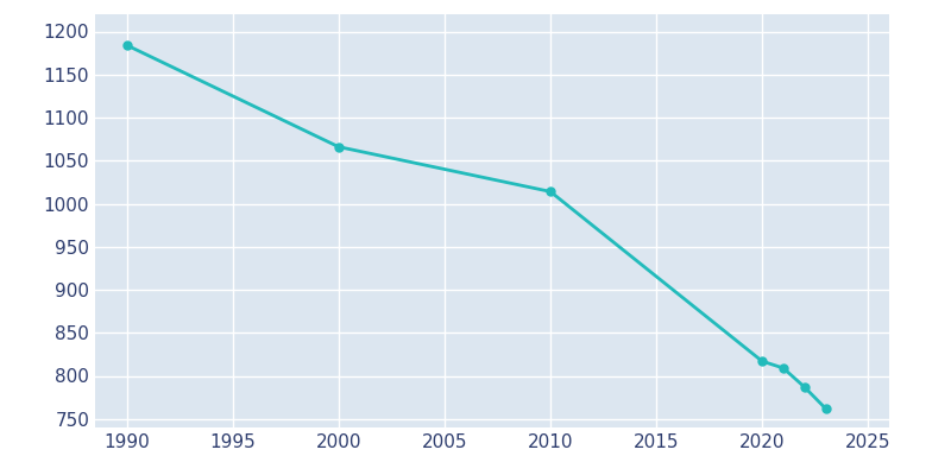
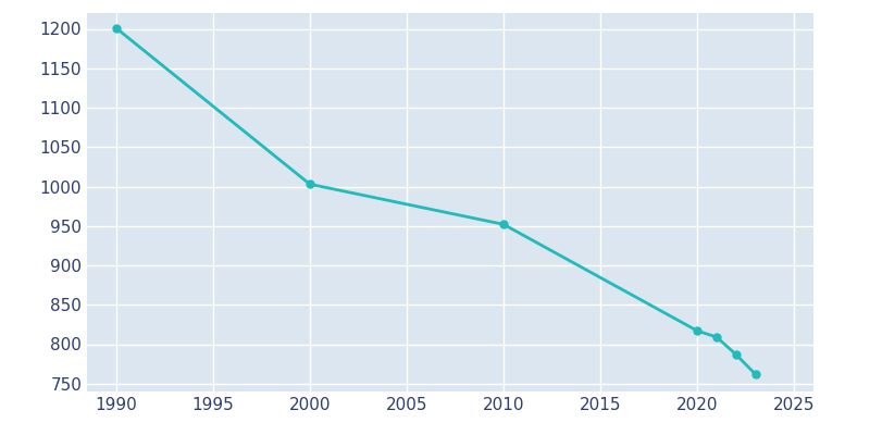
1990: 1184 -> 1201
2000: 1066 -> 1003
2010: 1014 -> 952
